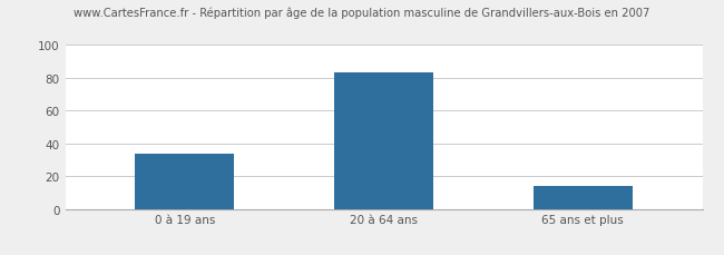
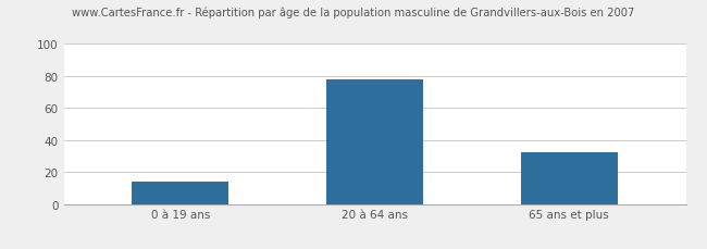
0 à 19 ans: 34 -> 14
20 à 64 ans: 83 -> 78
65 ans et plus: 14 -> 32
